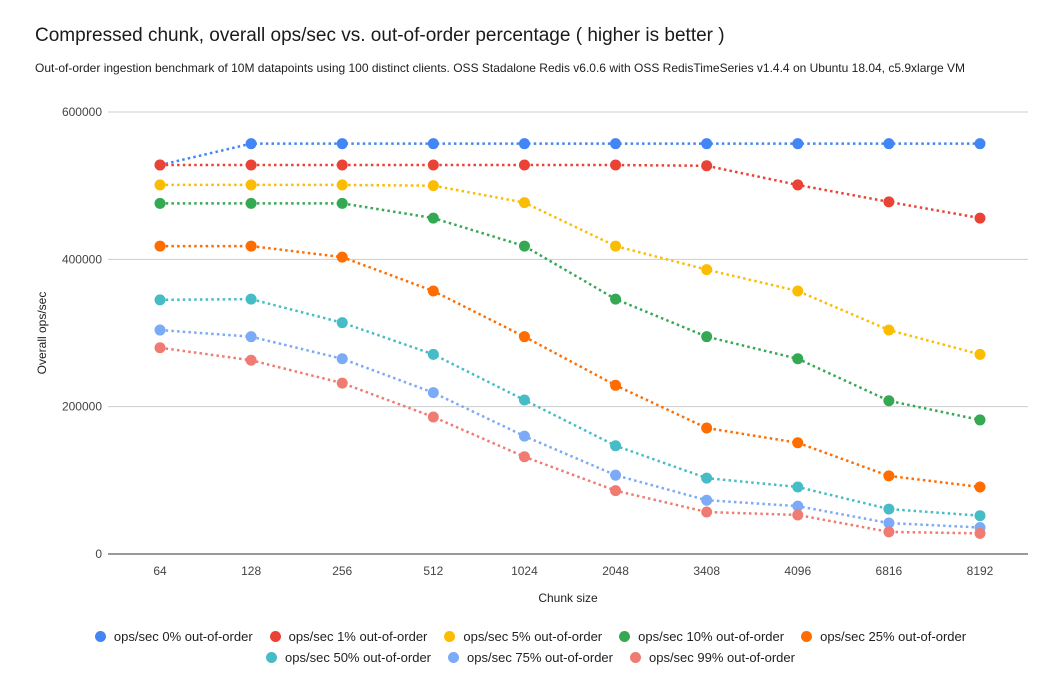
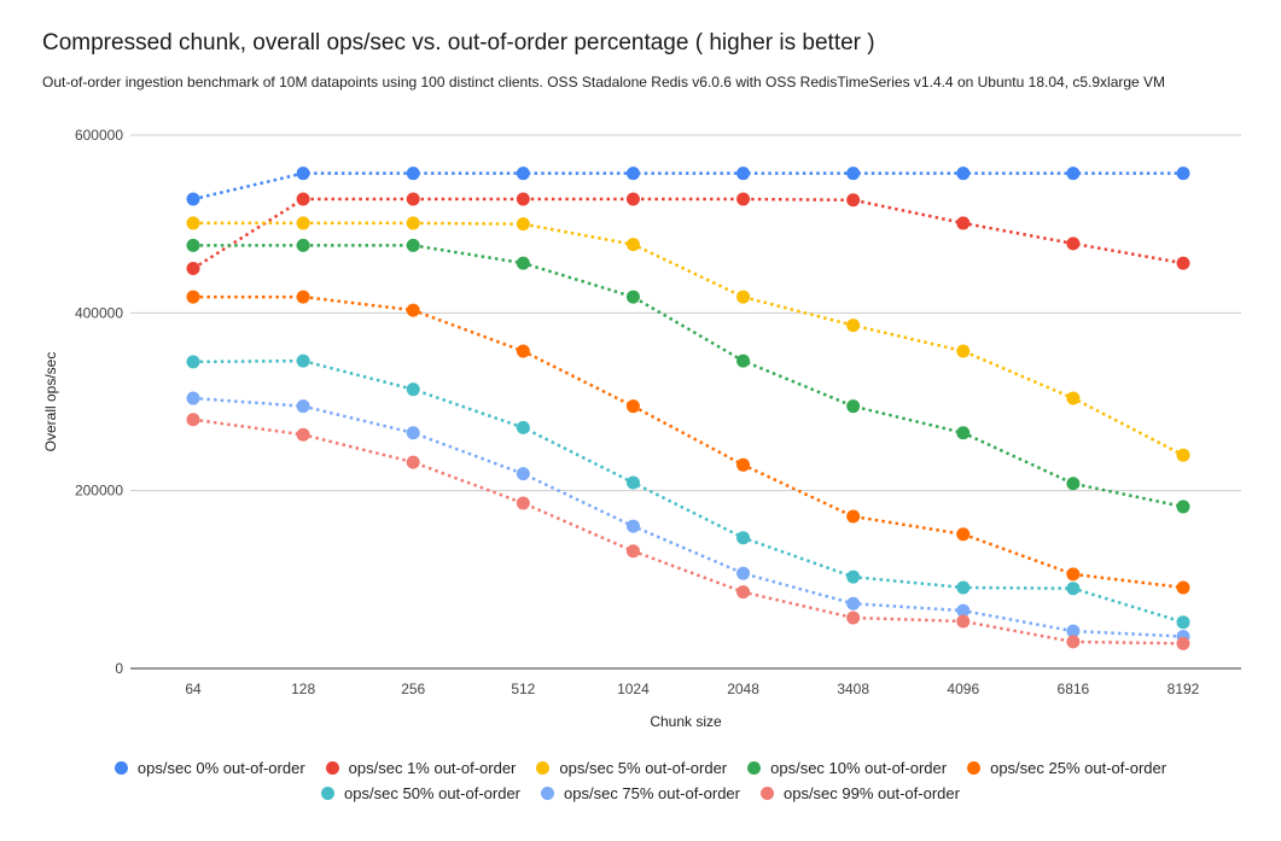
ops/sec 1% out-of-order/64: 530000 -> 450000
ops/sec 50% out-of-order/6816: 60000 -> 90000
ops/sec 5% out-of-order/8192: 270000 -> 240000
